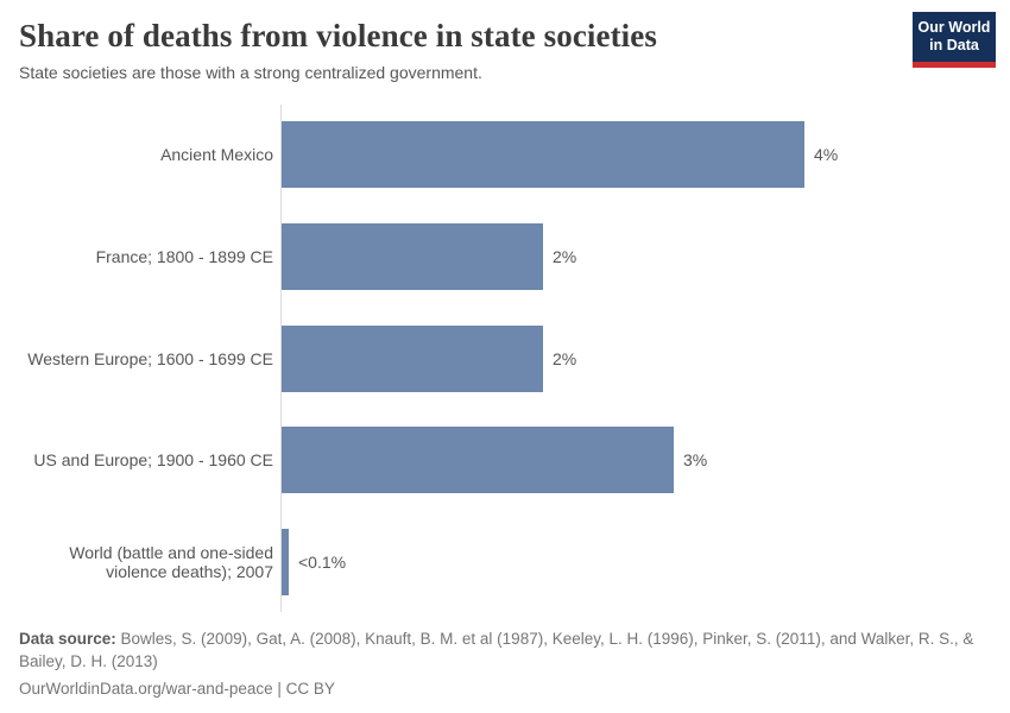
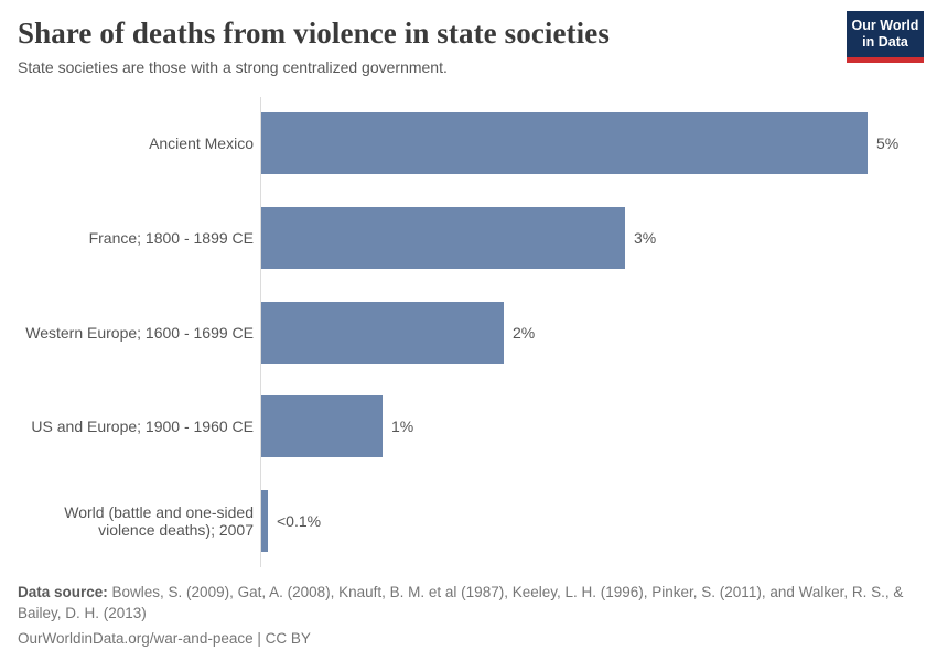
Ancient Mexico: 4% -> 5%
France; 1800 - 1899 CE: 2% -> 3%
US and Europe; 1900 - 1960 CE: 3% -> 1%
